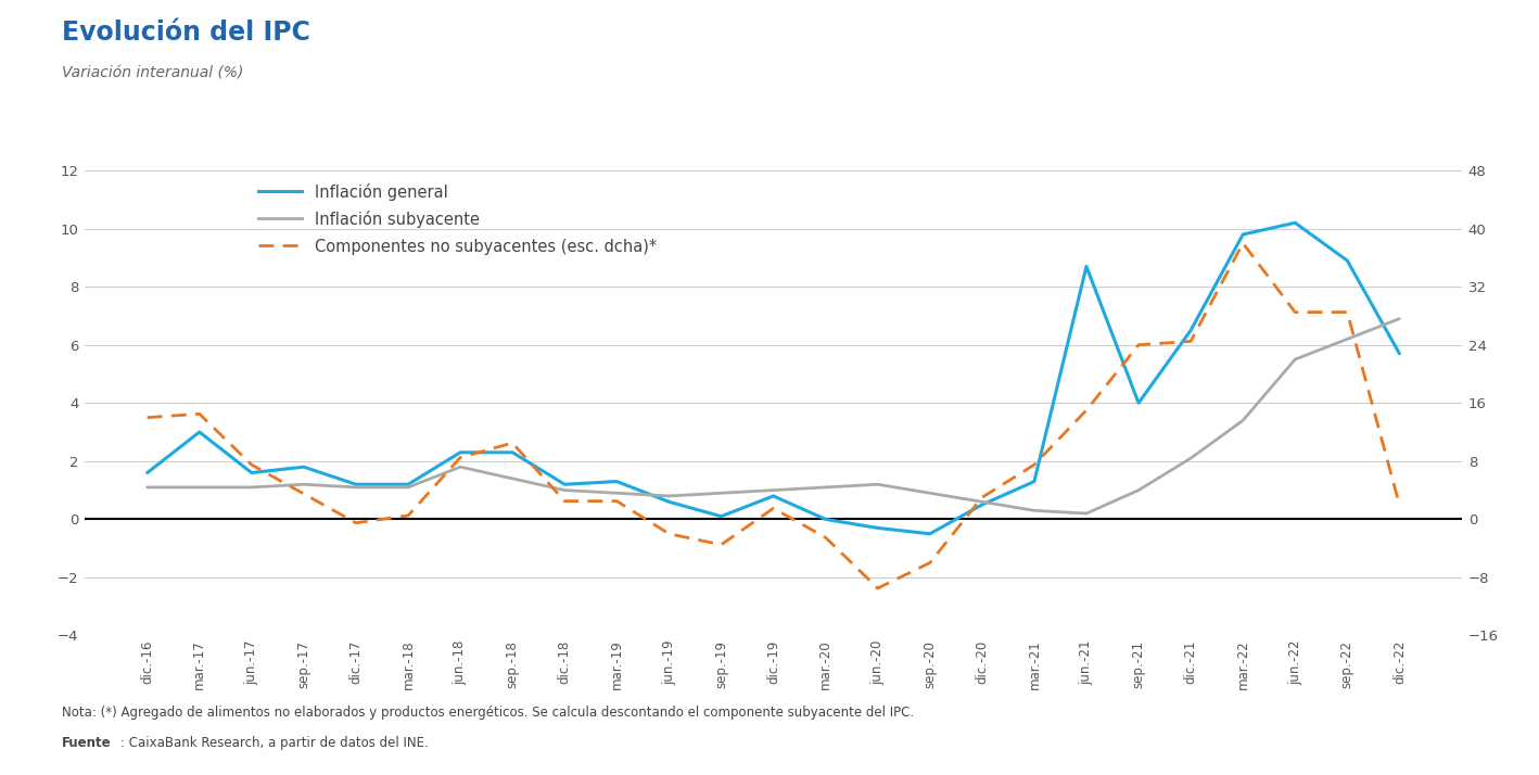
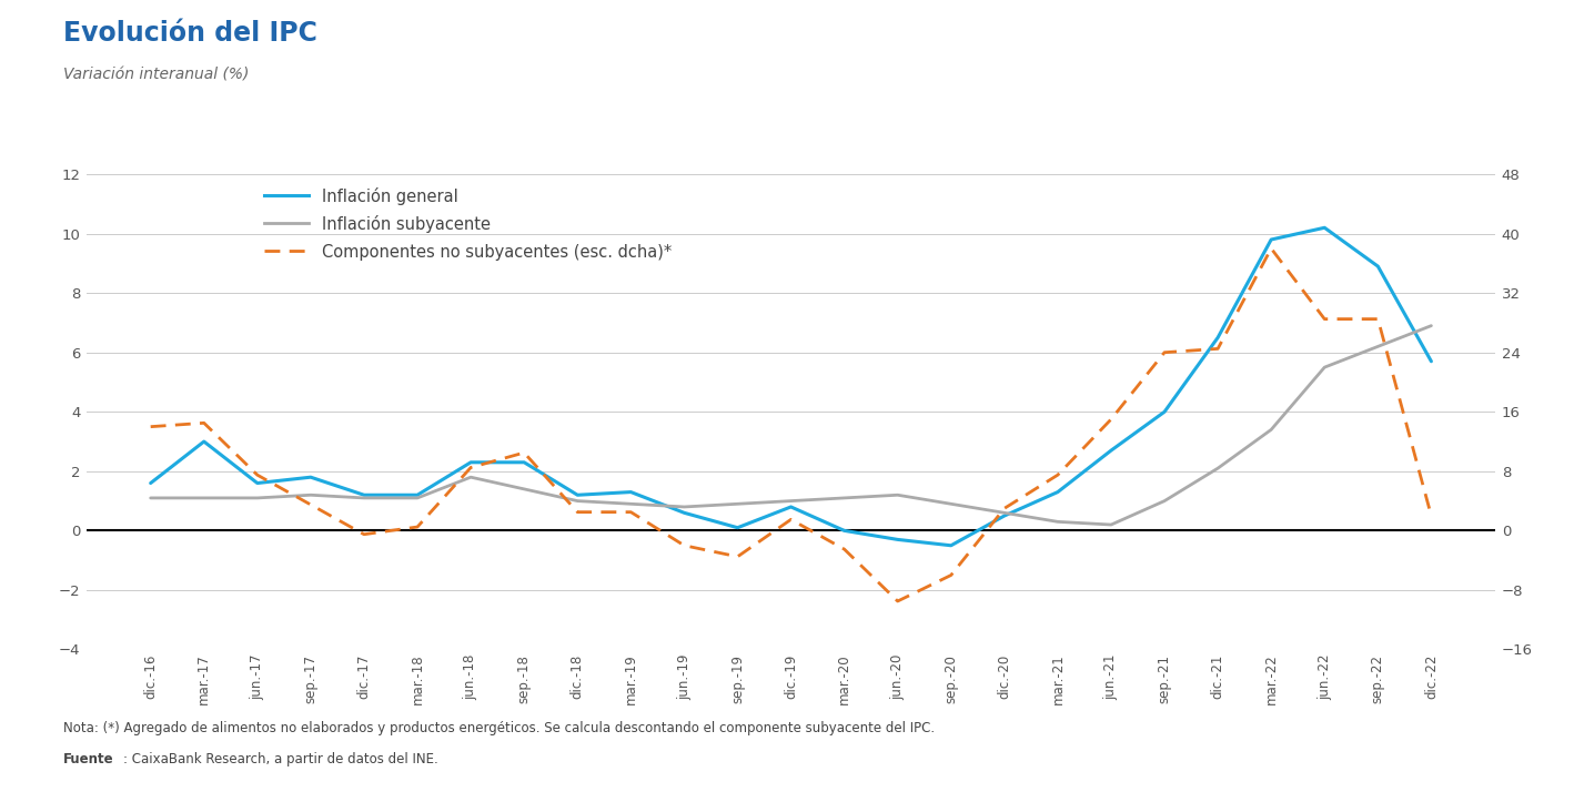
Inflación general/jun.-21: 8.7 -> 2.7
